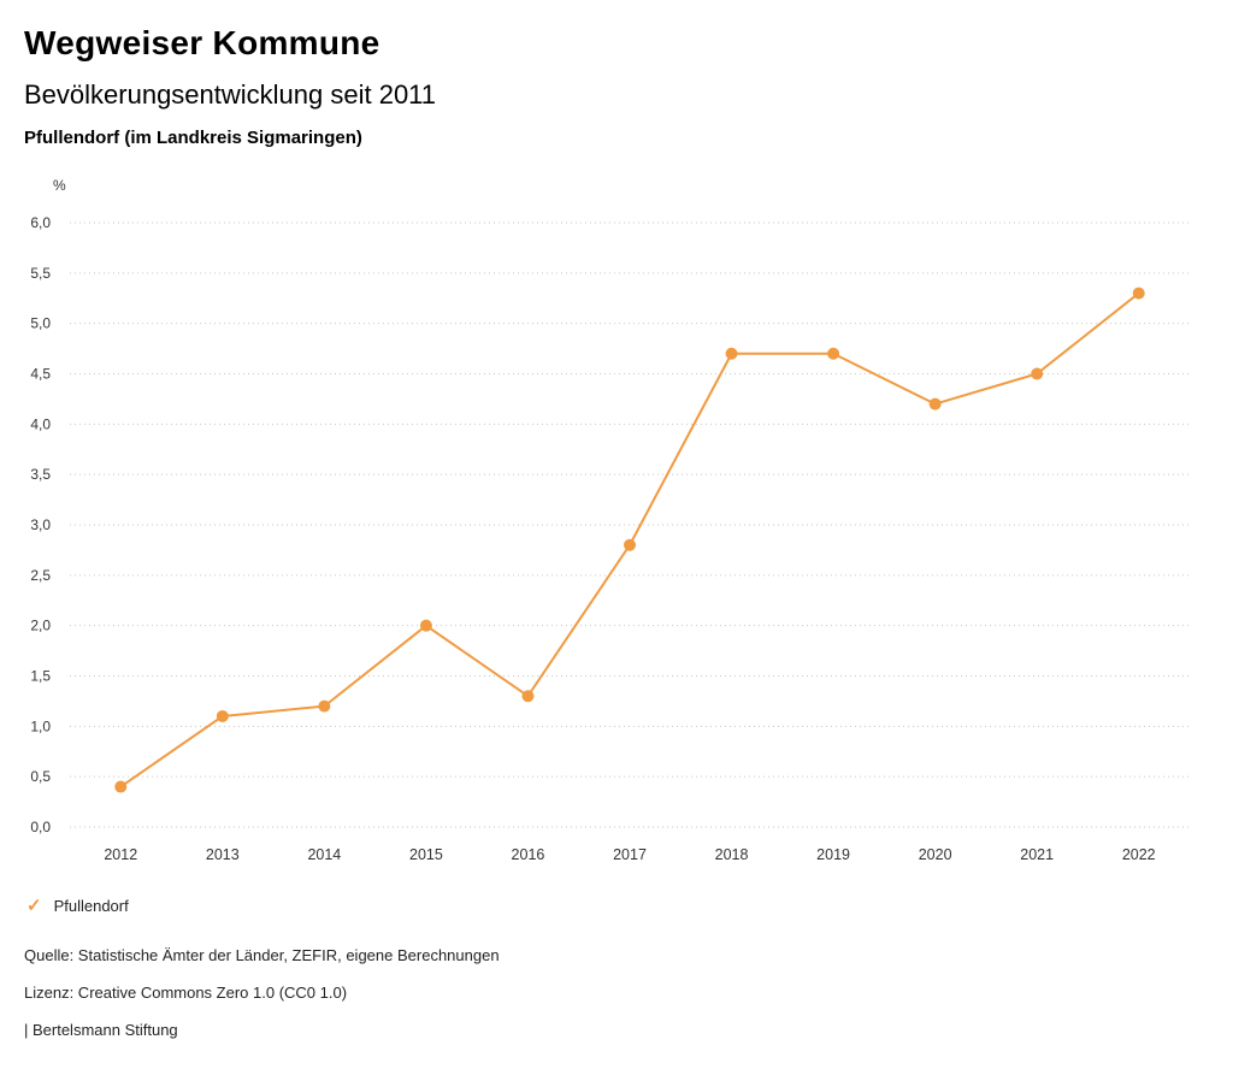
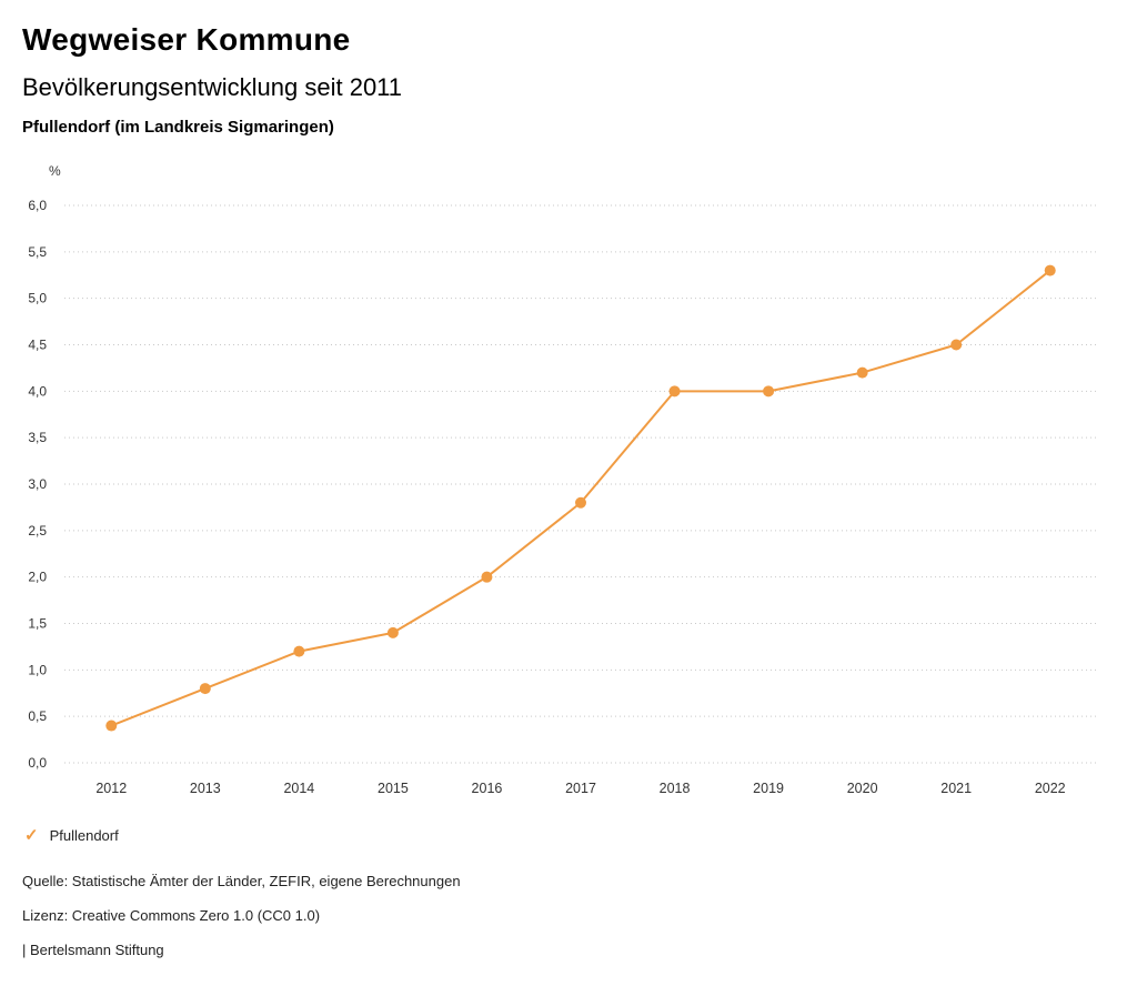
2013: 1,1 -> 0,8
2015: 2,0 -> 1,4
2016: 1,3 -> 2,0
2018: 4,7 -> 4,0
2019: 4,7 -> 4,0
